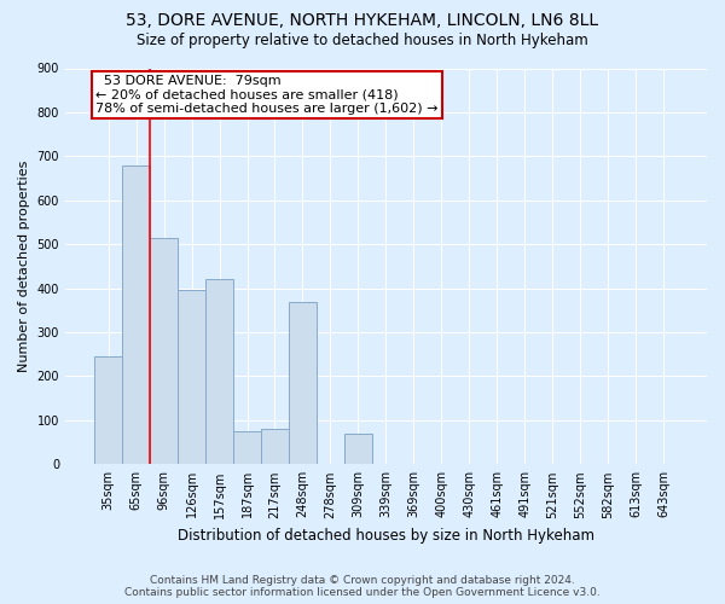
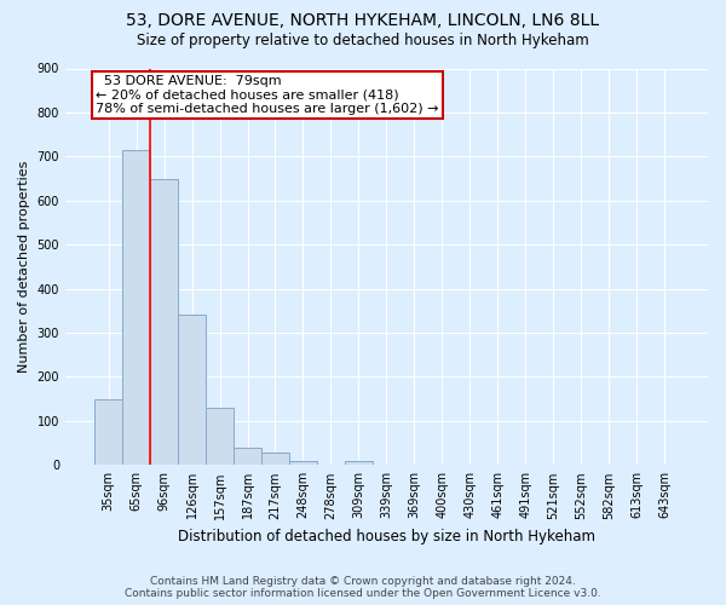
35sqm: 245 -> 150
65sqm: 680 -> 715
96sqm: 515 -> 650
126sqm: 395 -> 340
157sqm: 420 -> 130
187sqm: 75 -> 40
217sqm: 80 -> 27
248sqm: 370 -> 10
309sqm: 70 -> 8
